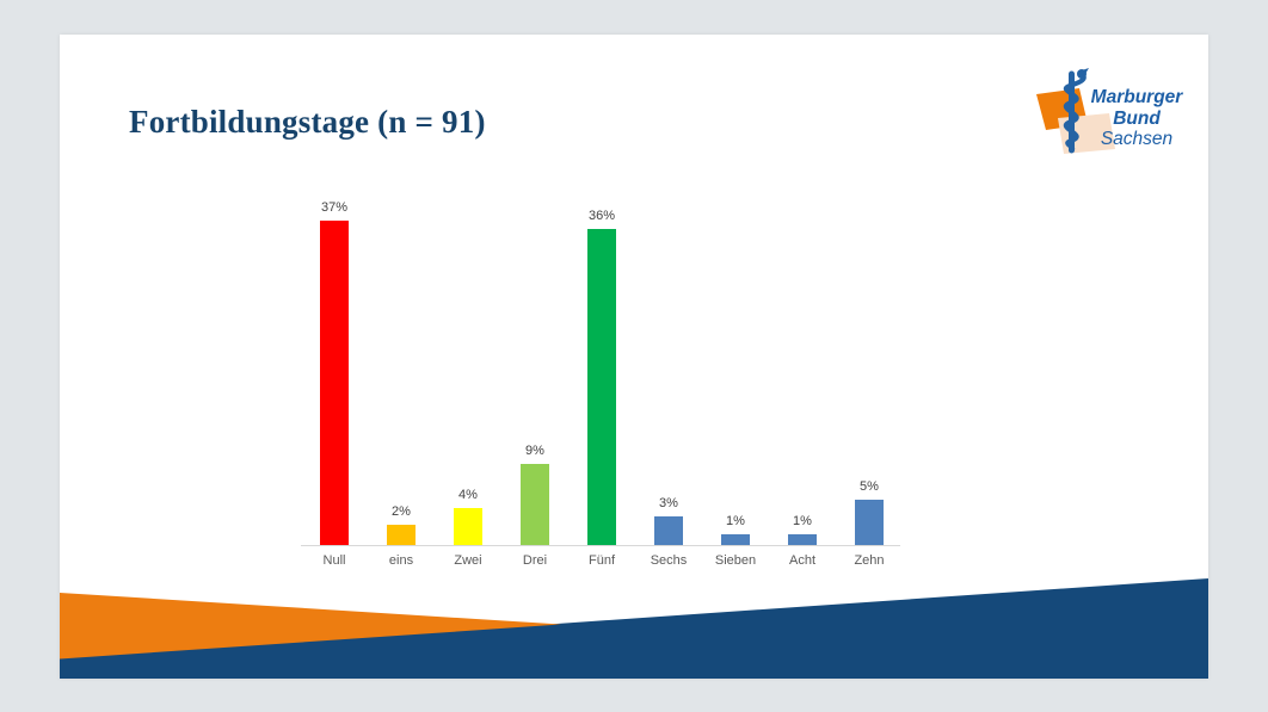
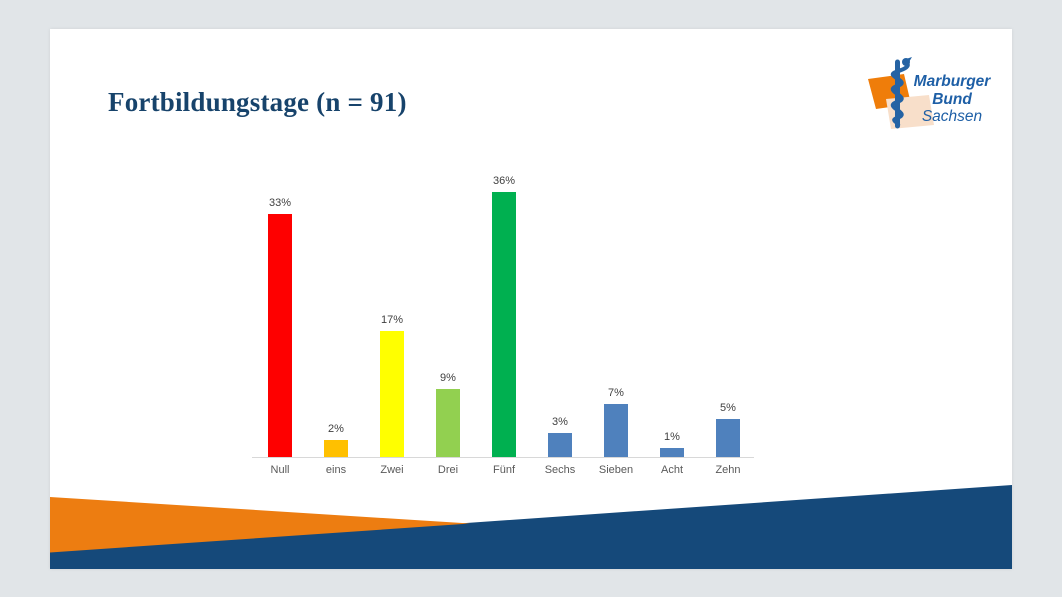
Null: 37% -> 33%
Zwei: 4% -> 17%
Sieben: 1% -> 7%
